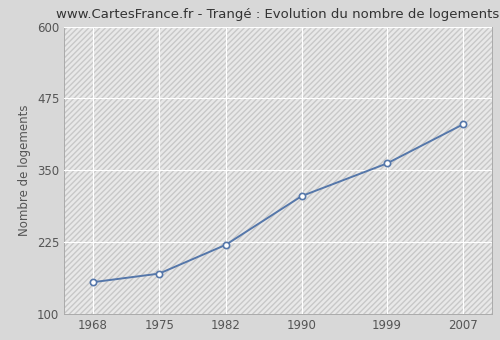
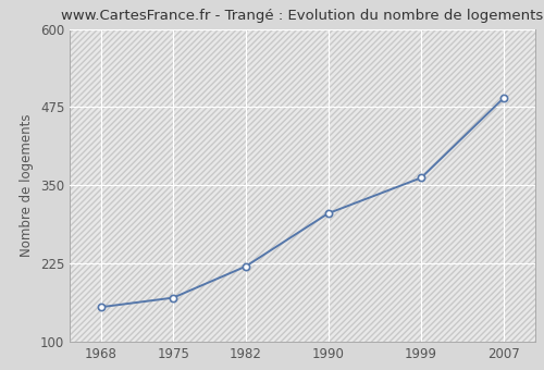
2007: 430 -> 490
